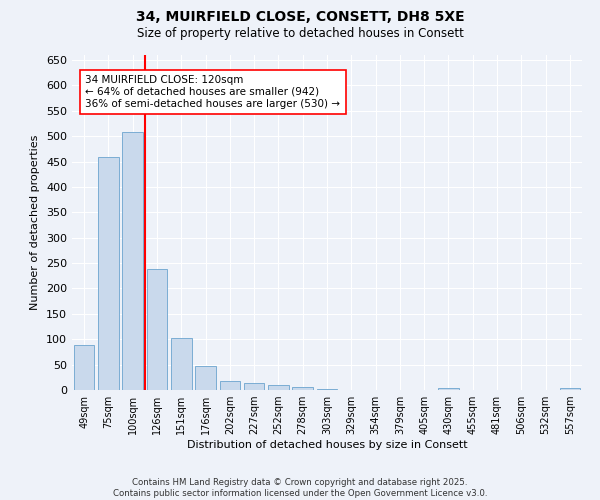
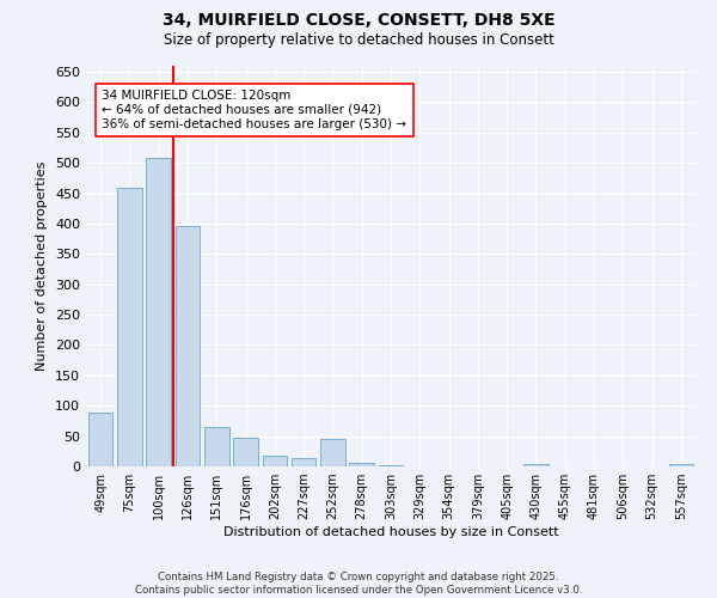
126sqm: 238 -> 396
151sqm: 103 -> 66
252sqm: 9 -> 46
